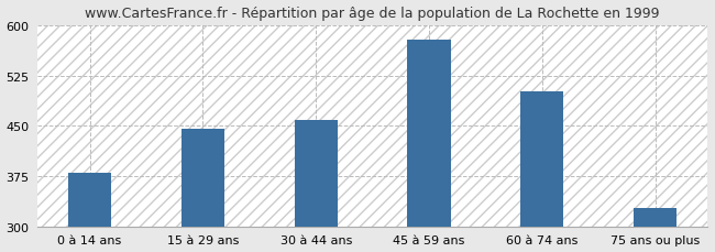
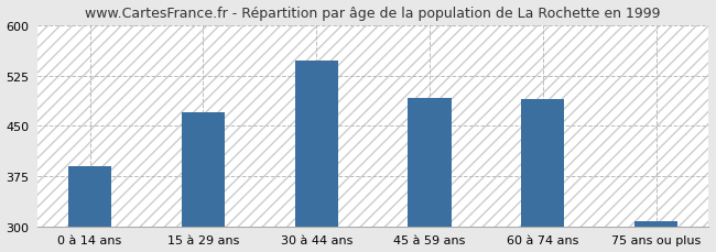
0 à 14 ans: 380 -> 390
15 à 29 ans: 446 -> 470
30 à 44 ans: 458 -> 547
45 à 59 ans: 578 -> 492
60 à 74 ans: 502 -> 490
75 ans ou plus: 328 -> 308
